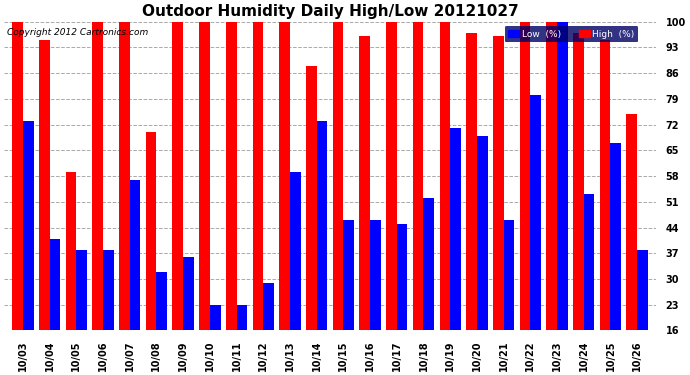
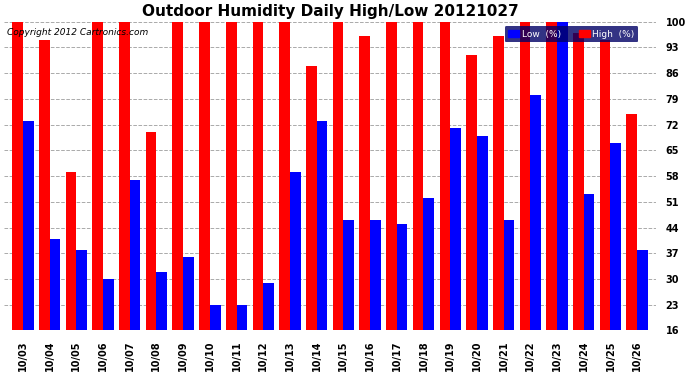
Low (%)/10/06: 38 -> 30
High (%)/10/20: 97 -> 91
